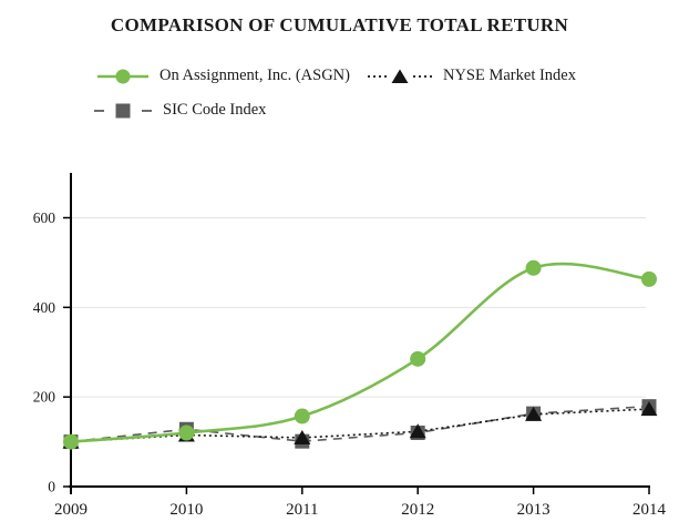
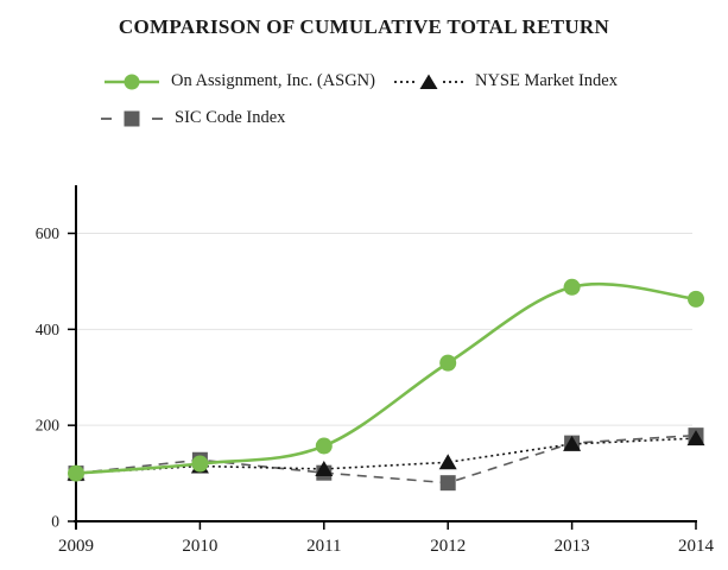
On Assignment, Inc. (ASGN)/2012: 280 -> 330
SIC Code Index/2012: 120 -> 80
